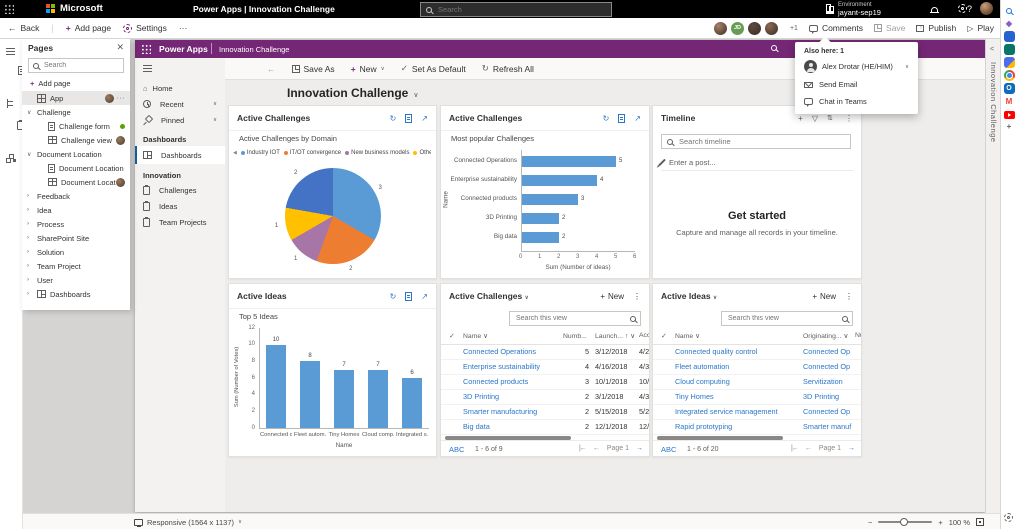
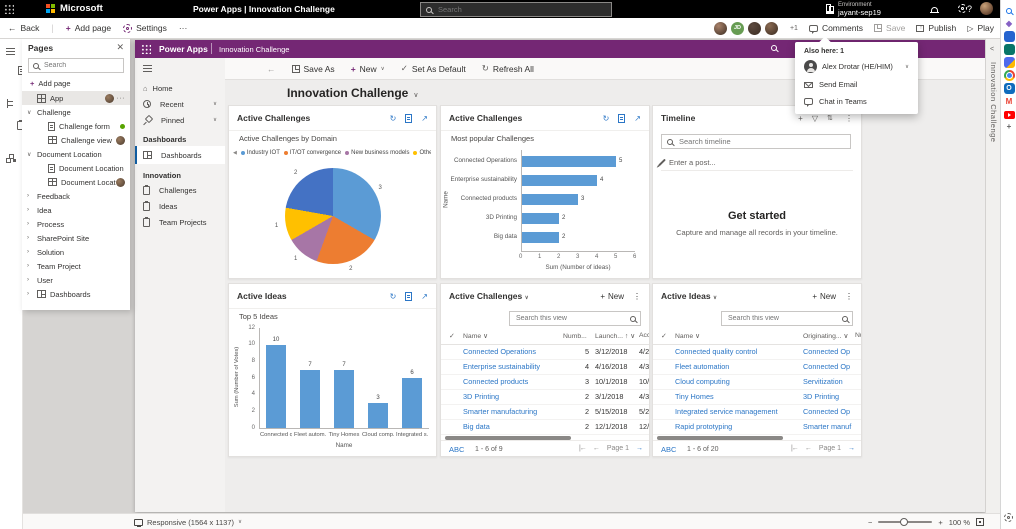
Top 5 Ideas/Fleet autom...: 8 -> 7
Top 5 Ideas/Cloud comp...: 7 -> 3
